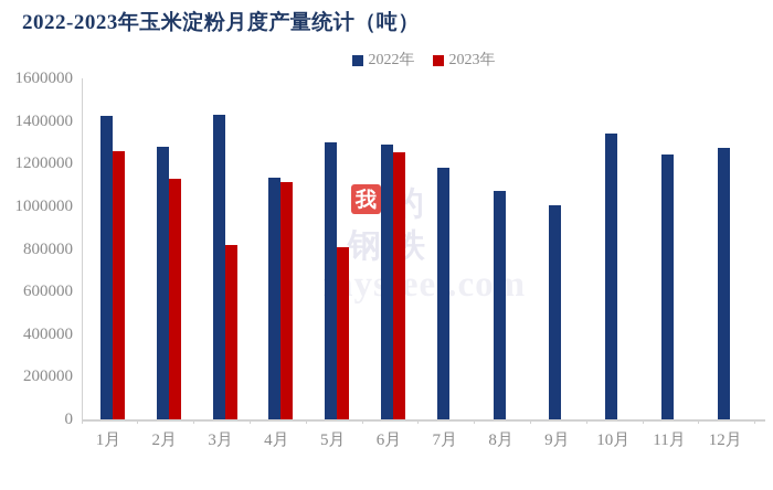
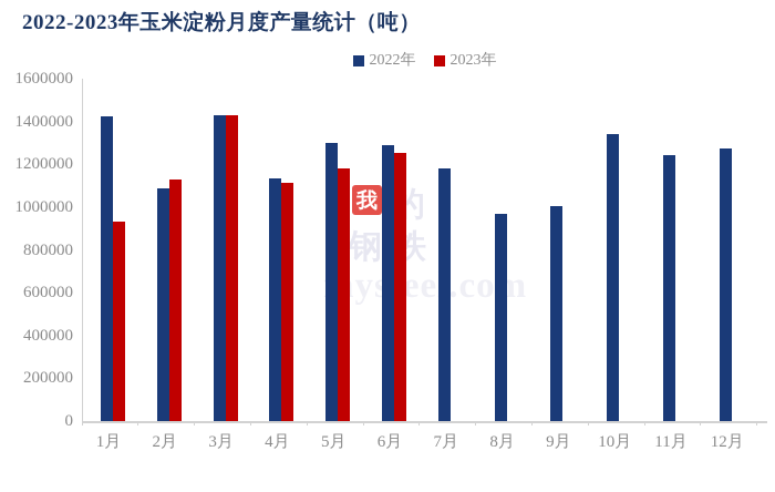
2023年/1月: 1260000 -> 930000
2022年/2月: 1280000 -> 1090000
2023年/3月: 820000 -> 1430000
2023年/5月: 810000 -> 1180000
2022年/8月: 1070000 -> 970000
